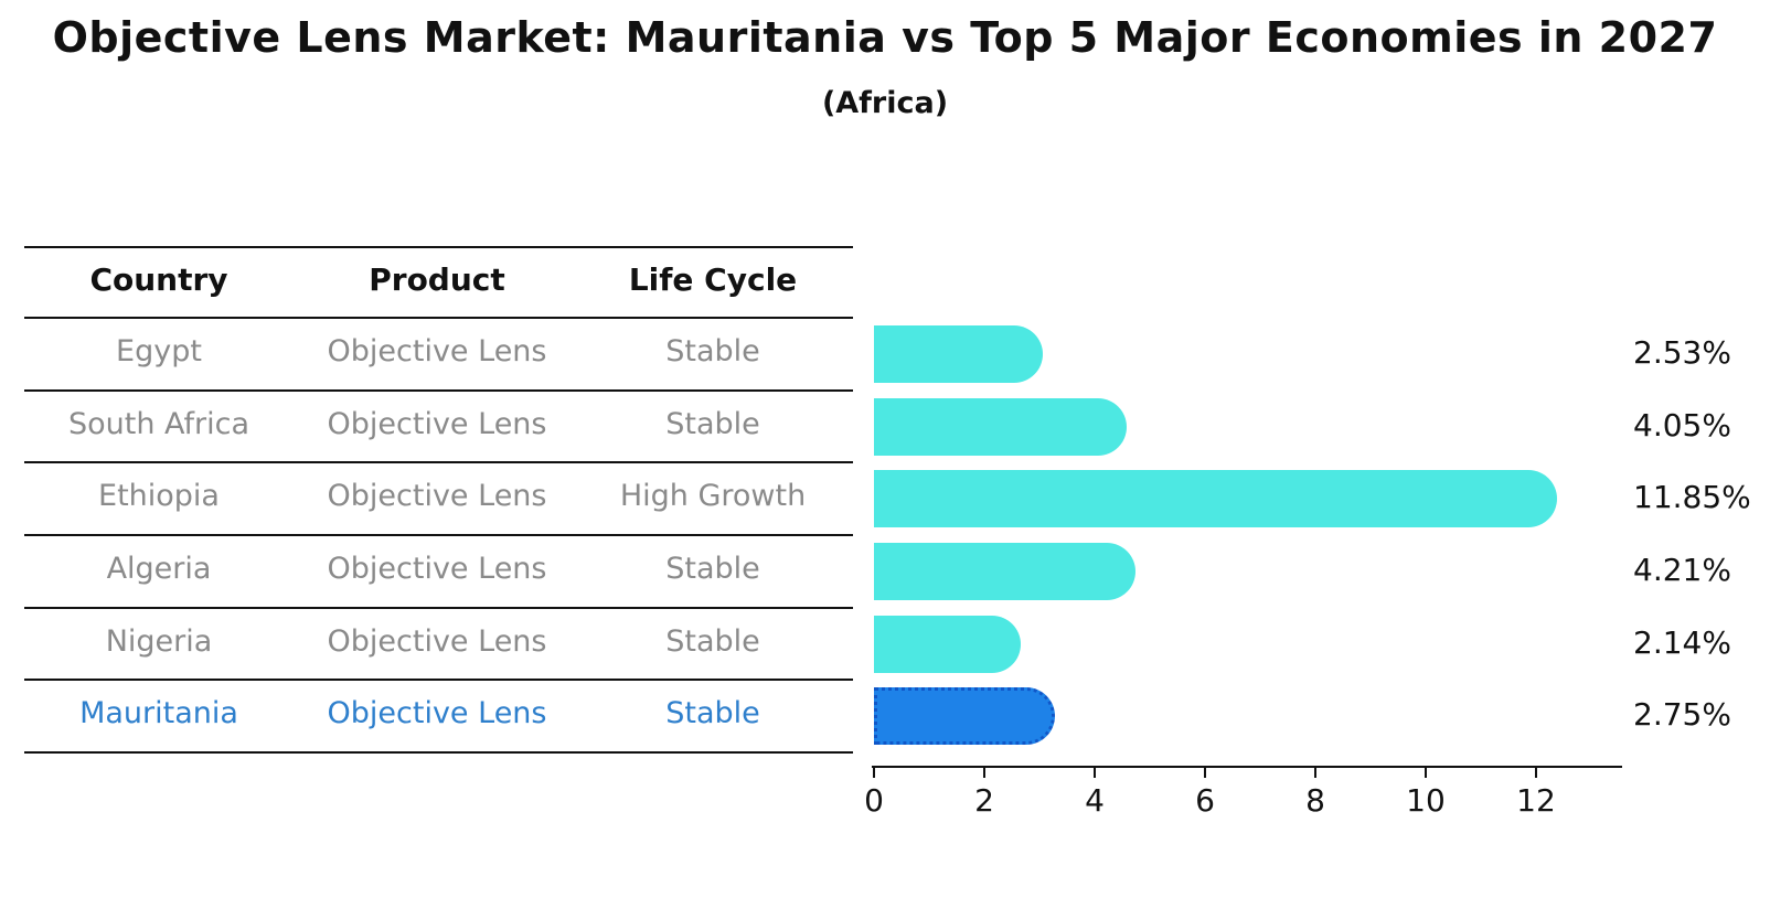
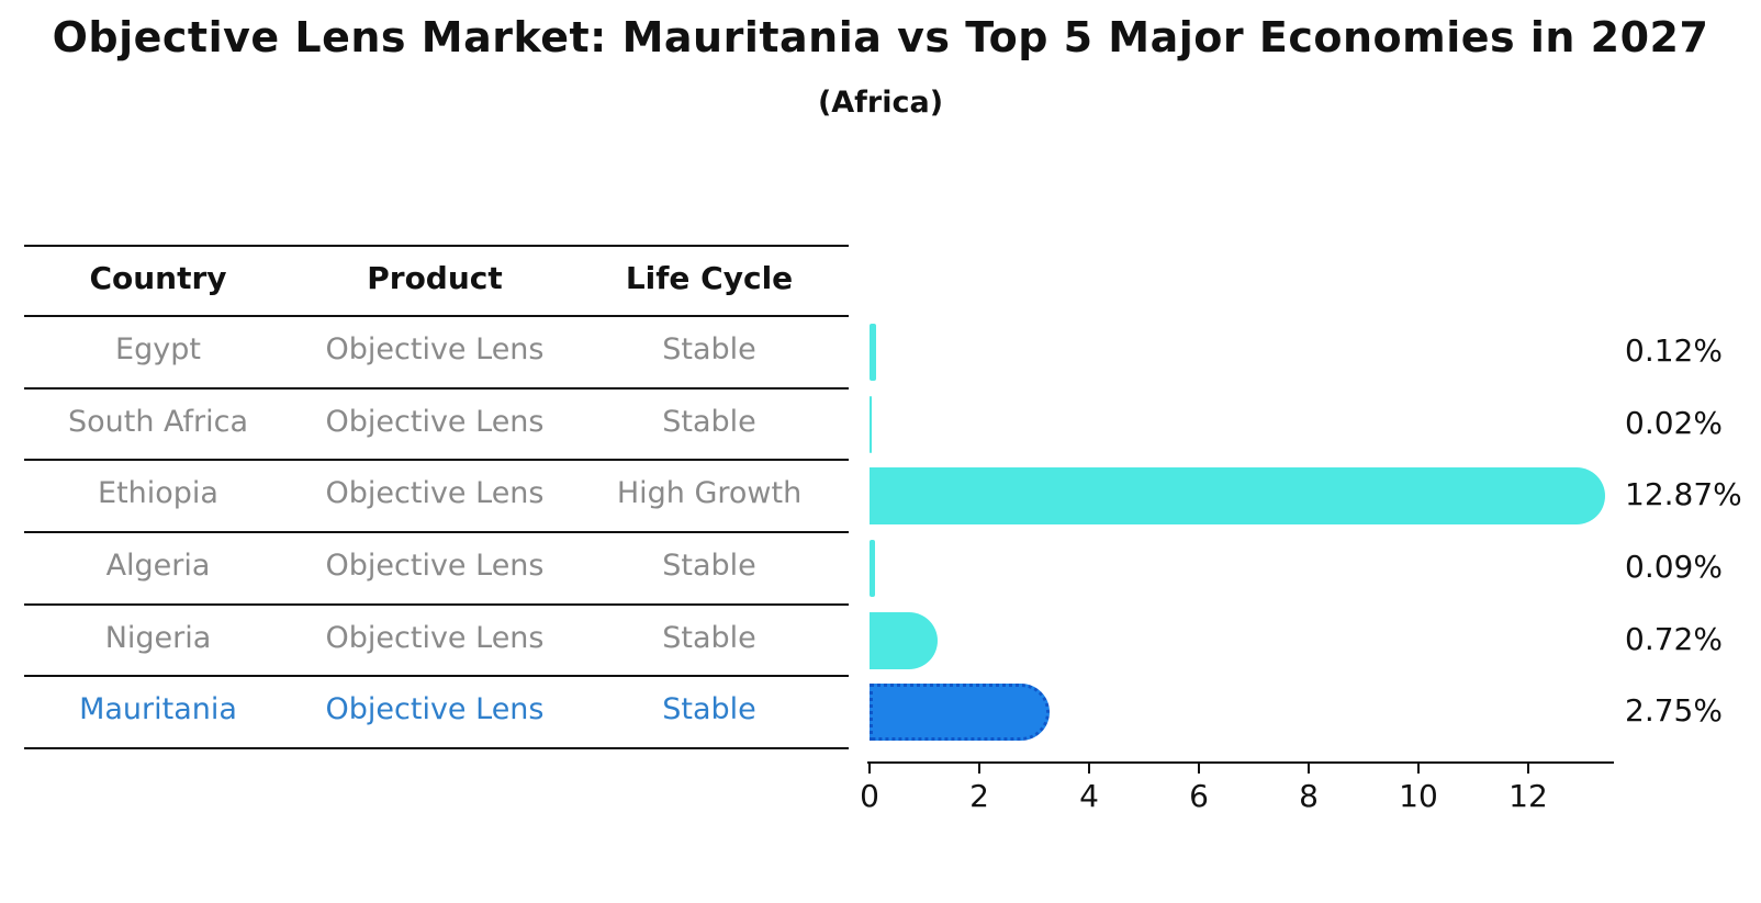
Egypt: 2.53% -> 0.12%
South Africa: 4.05% -> 0.02%
Ethiopia: 11.85% -> 12.87%
Algeria: 4.21% -> 0.09%
Nigeria: 2.14% -> 0.72%
